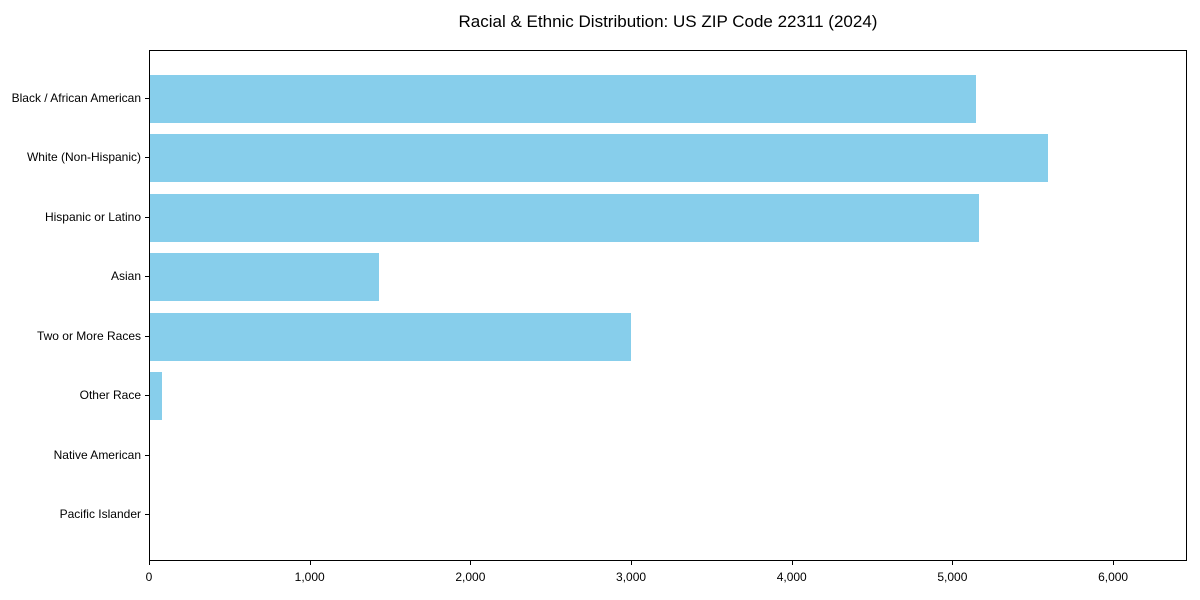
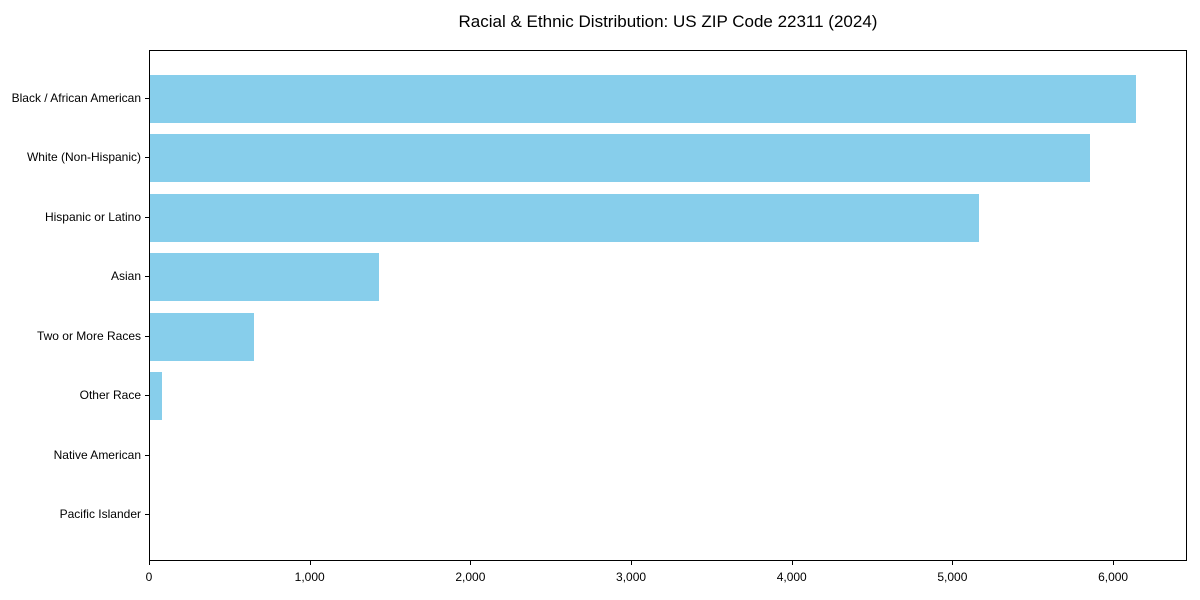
Black / African American: 5150 -> 6150
White (Non-Hispanic): 5600 -> 5860
Two or More Races: 3000 -> 650
